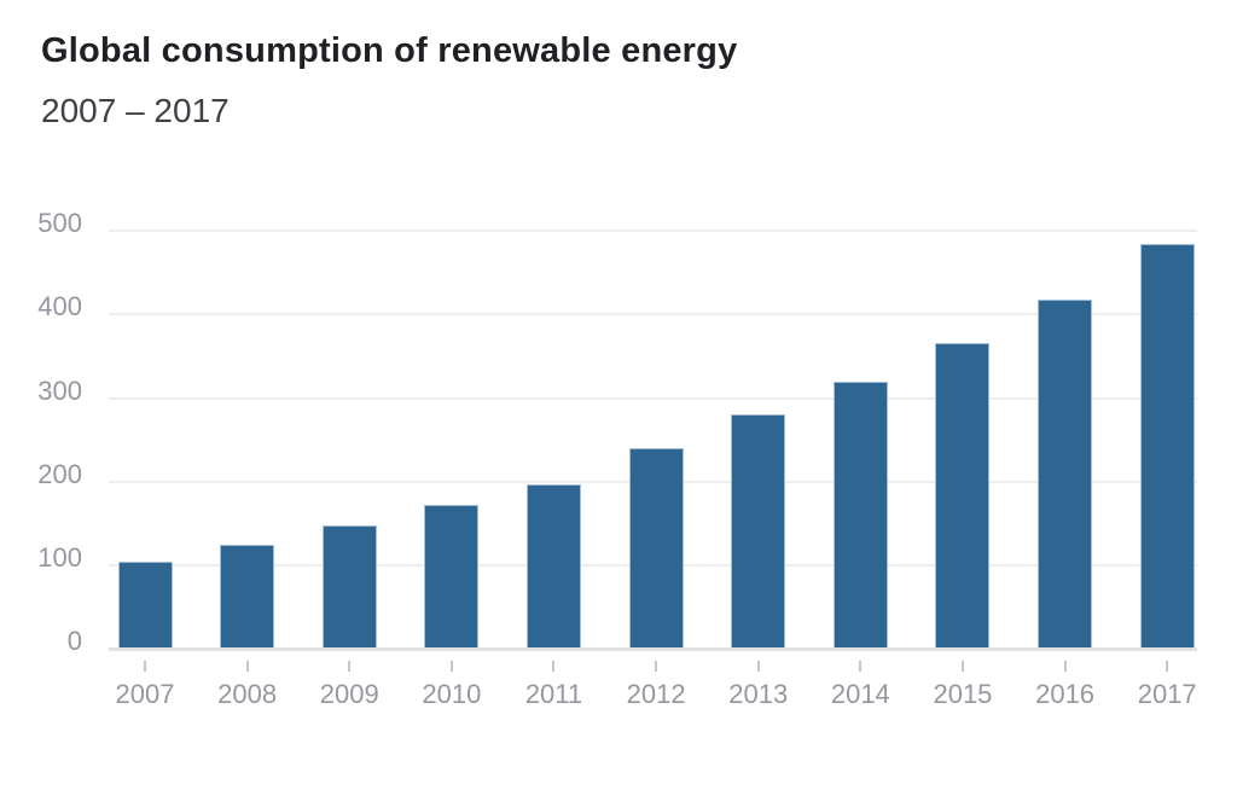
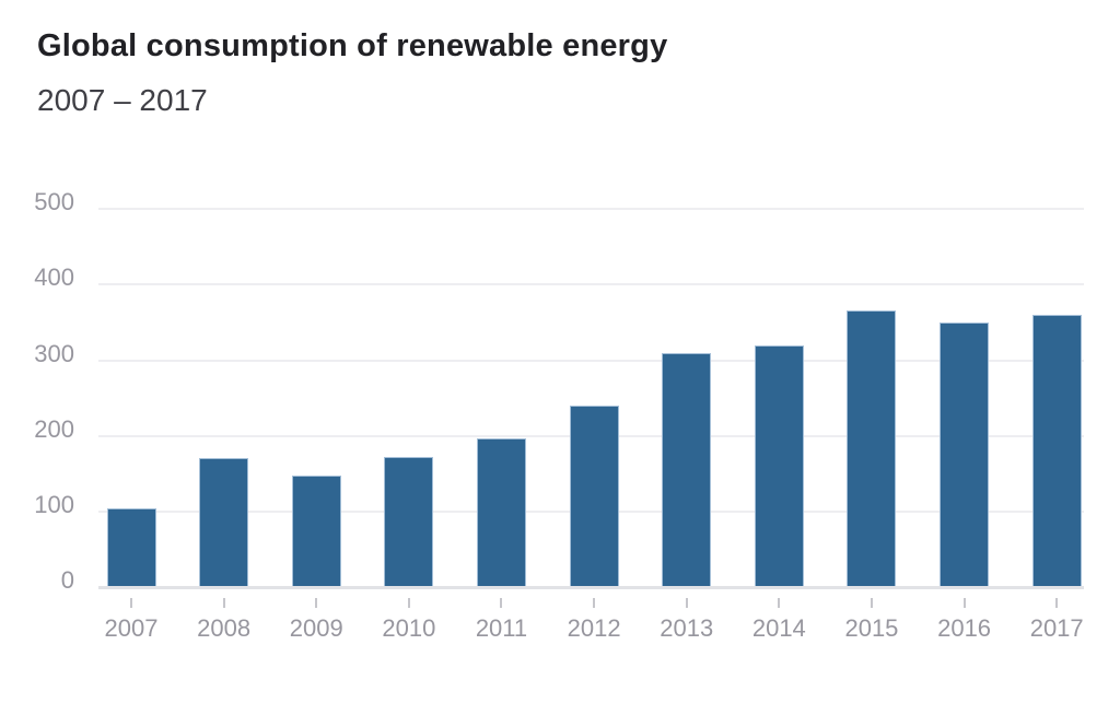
2008: 120 -> 170
2013: 280 -> 310
2016: 420 -> 350
2017: 480 -> 360
